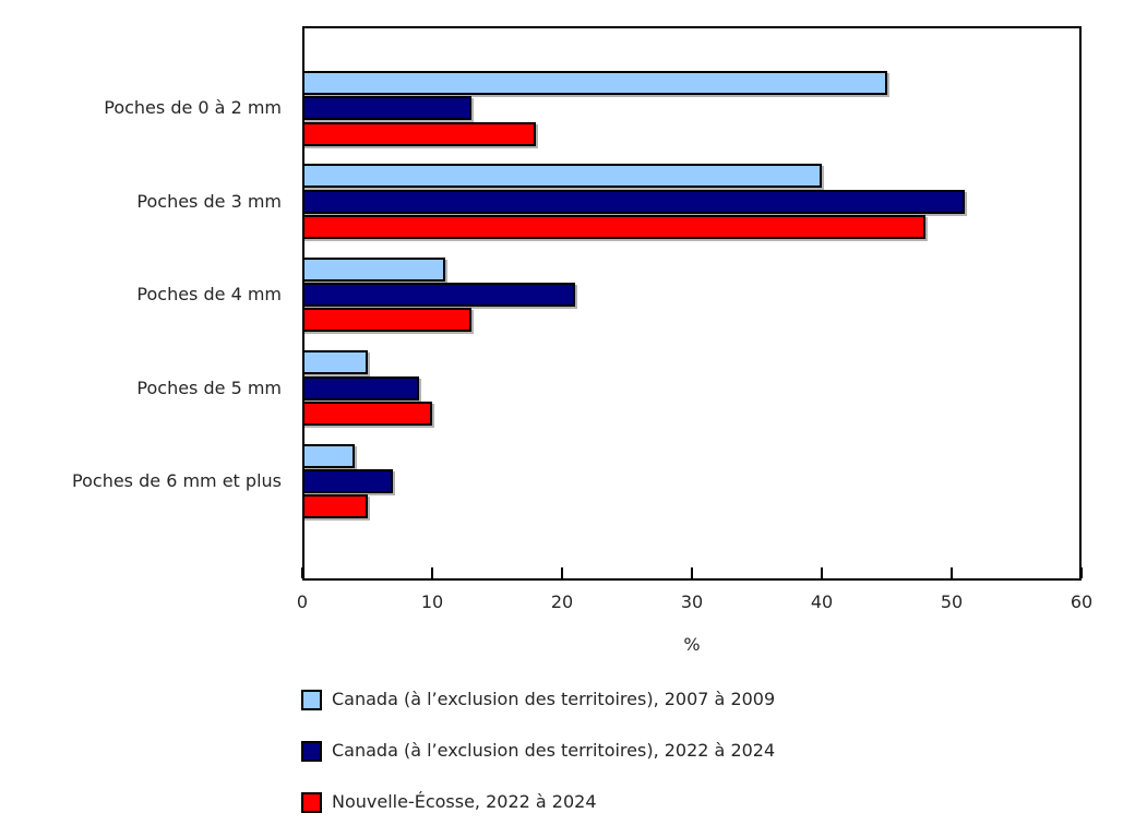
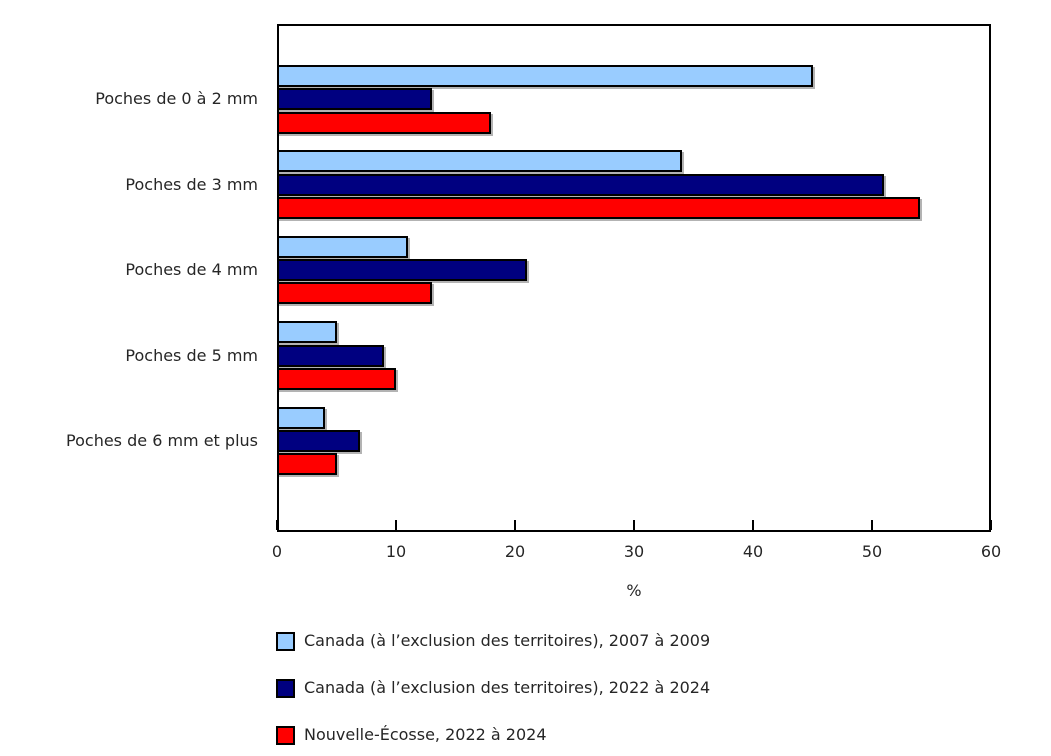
Canada (à l’exclusion des territoires), 2007 à 2009/Poches de 3 mm: 40 -> 34
Nouvelle-Écosse, 2022 à 2024/Poches de 3 mm: 48 -> 54
